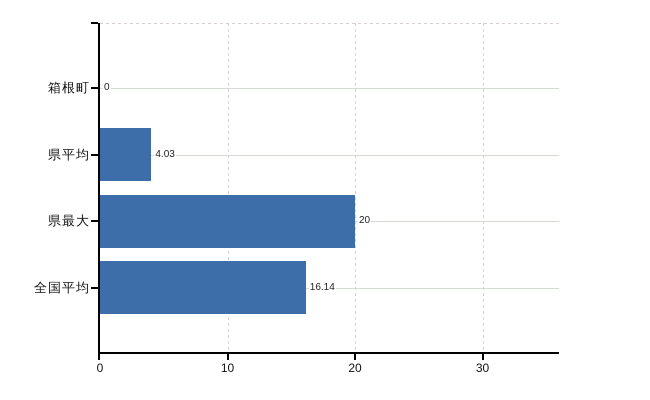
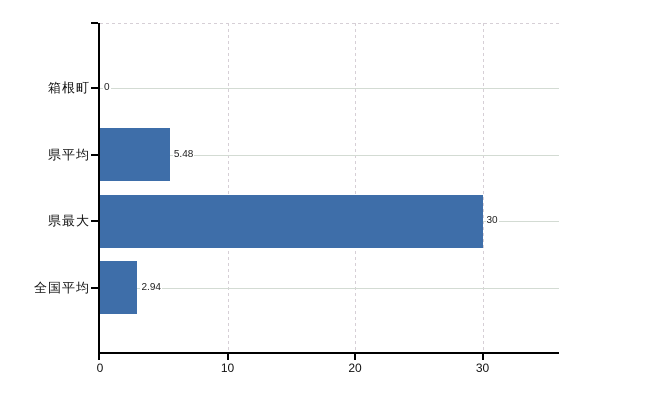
県平均: 4.03 -> 5.48
県最大: 20 -> 30
全国平均: 16.14 -> 2.94
